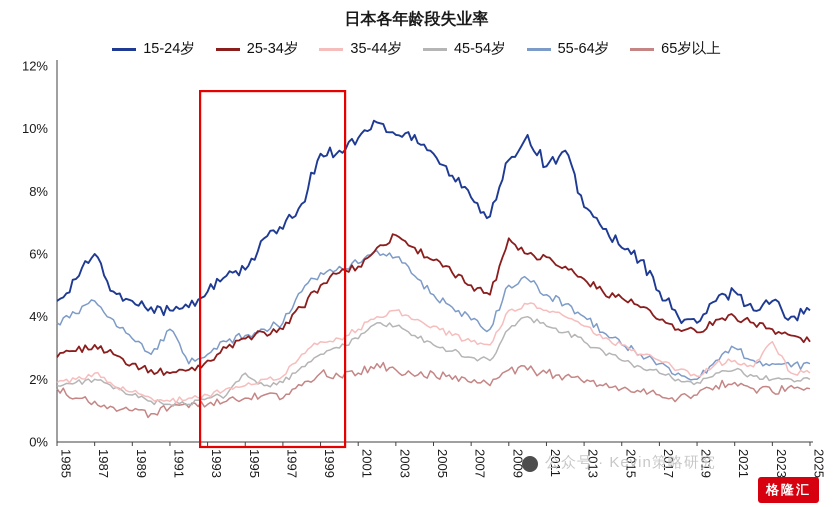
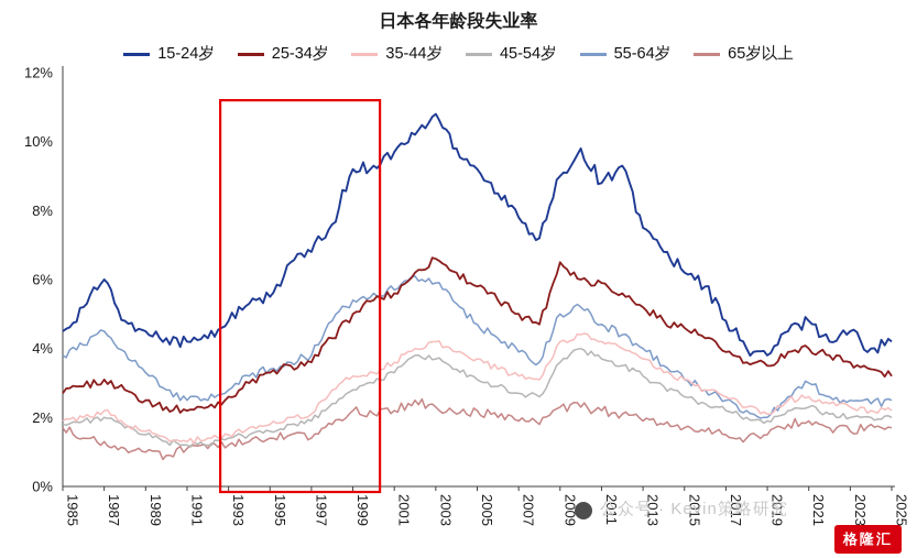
55-64岁/1991: 3.6% -> 2.5%
45-54岁/1995: 2.2% -> 1.6%
15-24岁/2003: 9.8% -> 10.8%
35-44岁/2023: 3.2% -> 2.3%
